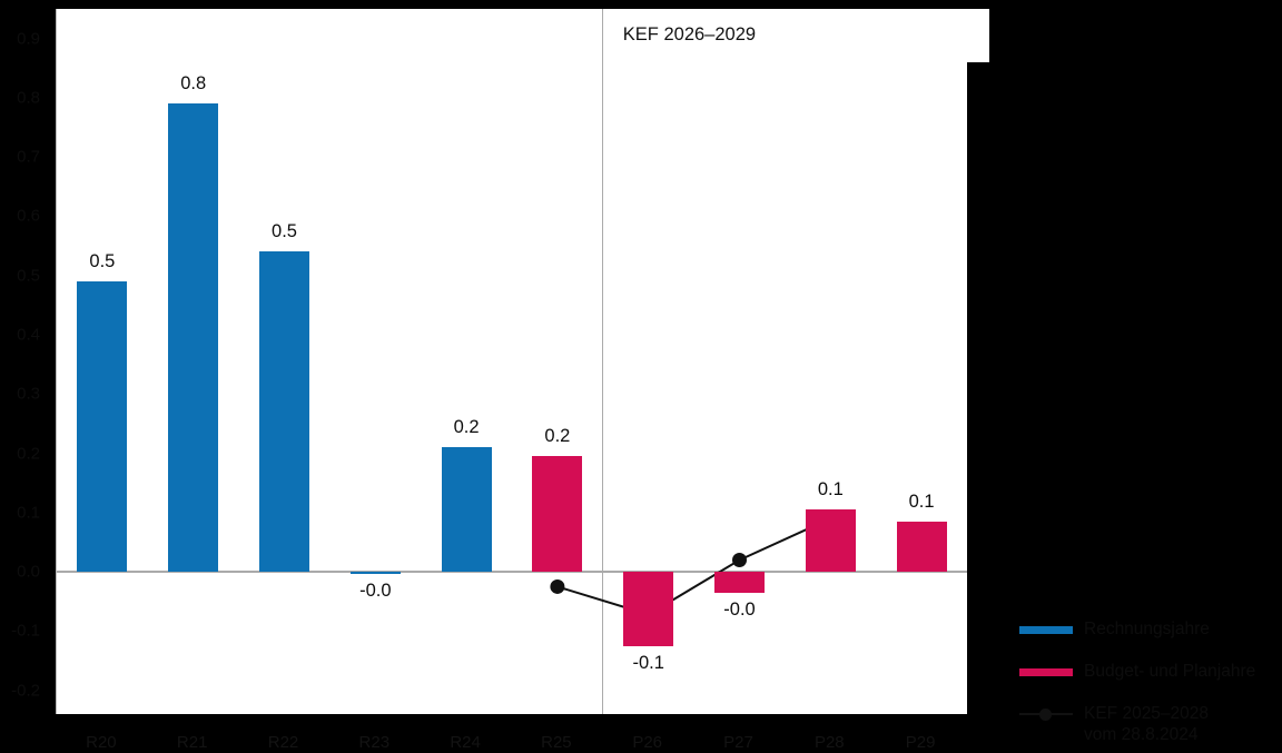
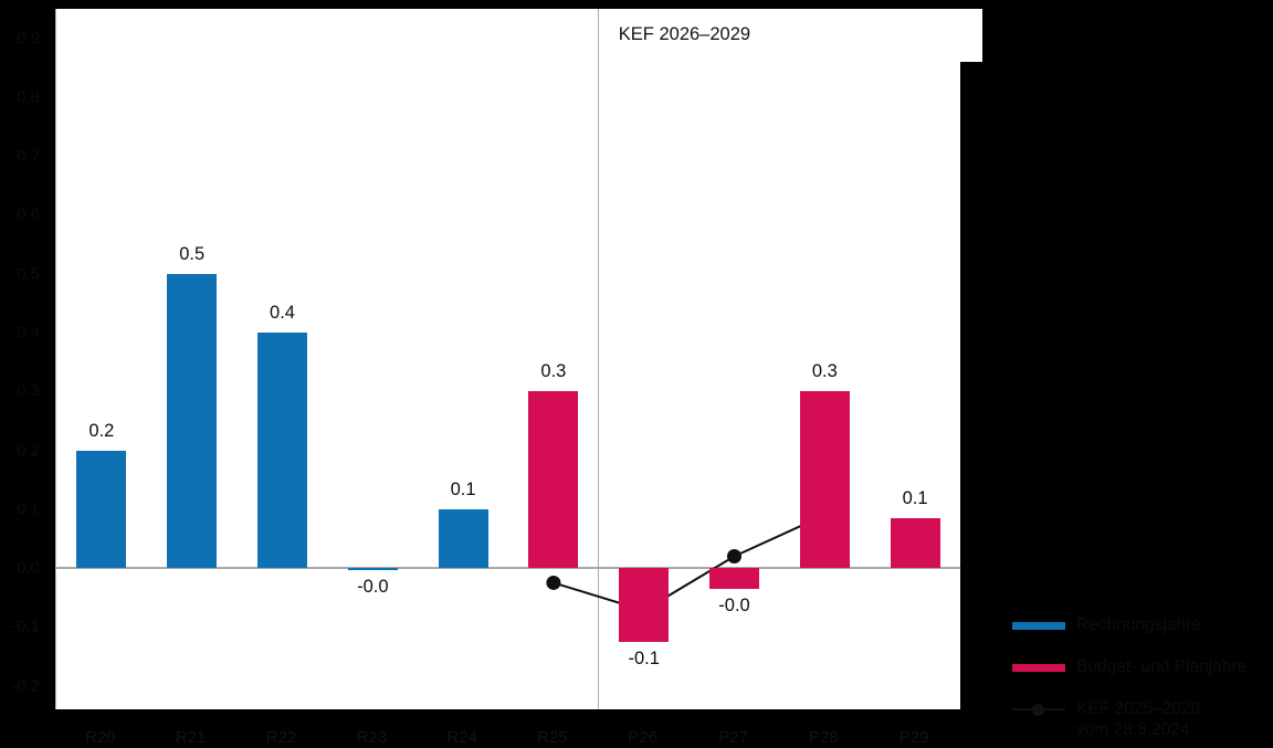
Rechnungsjahre/R20: 0.5 -> 0.2
Rechnungsjahre/R21: 0.8 -> 0.5
Rechnungsjahre/R22: 0.5 -> 0.4
Rechnungsjahre/R24: 0.2 -> 0.1
Budget- und Planjahre/R25: 0.2 -> 0.3
Budget- und Planjahre/P28: 0.1 -> 0.3
